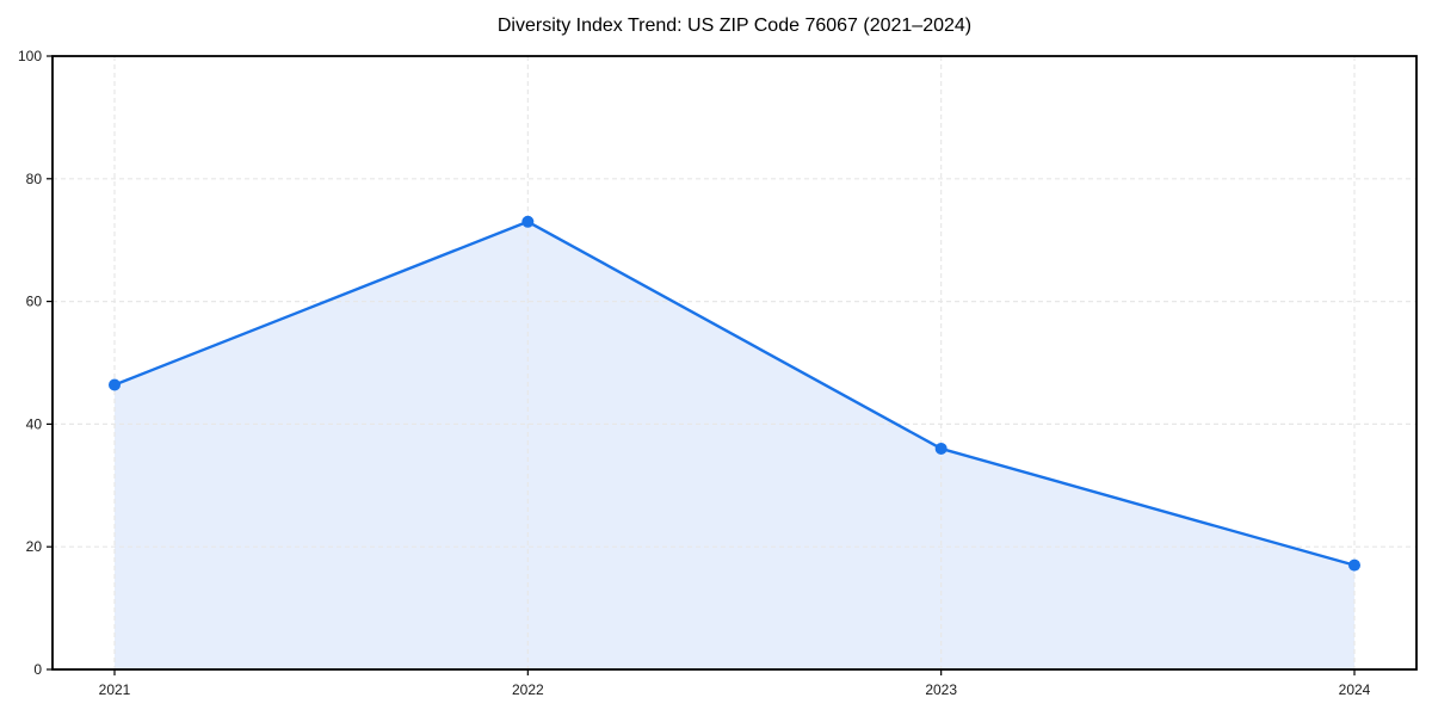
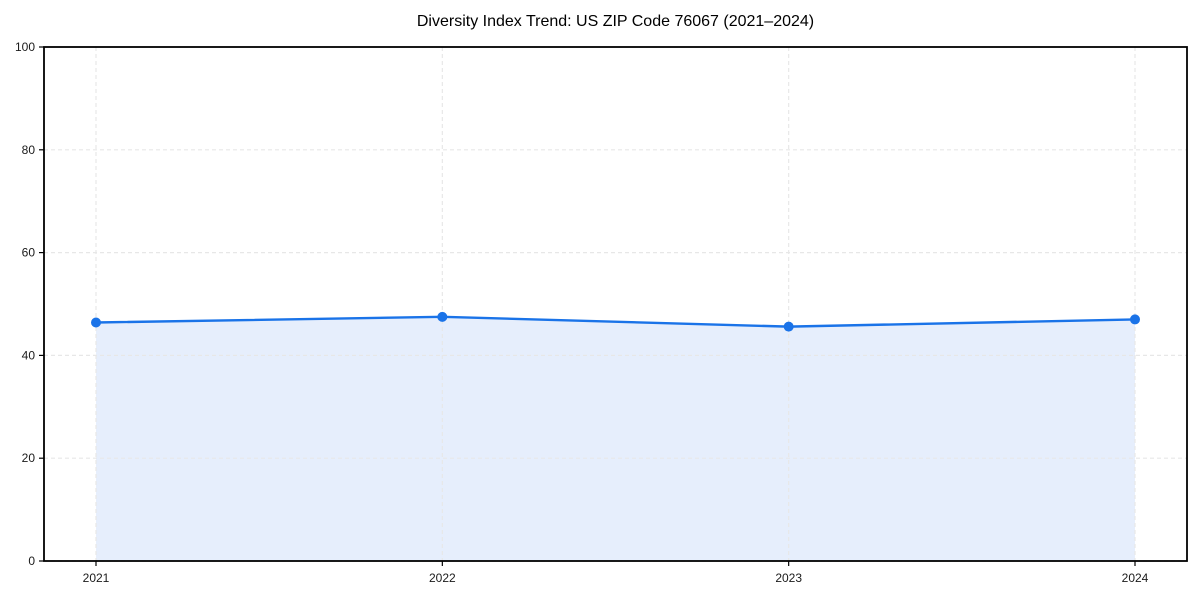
2022: 73 -> 48
2023: 36 -> 46
2024: 17 -> 47
